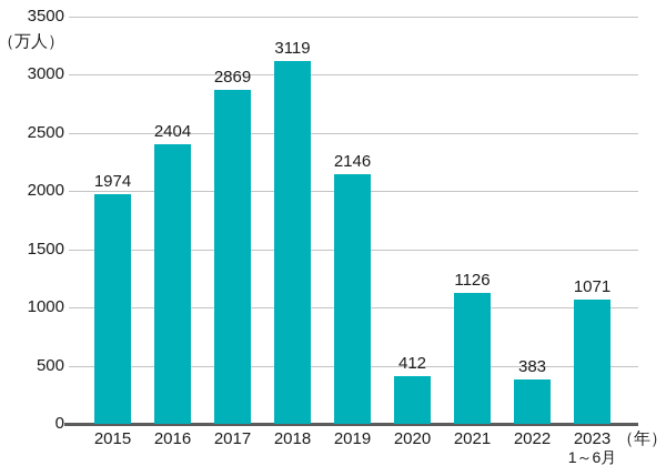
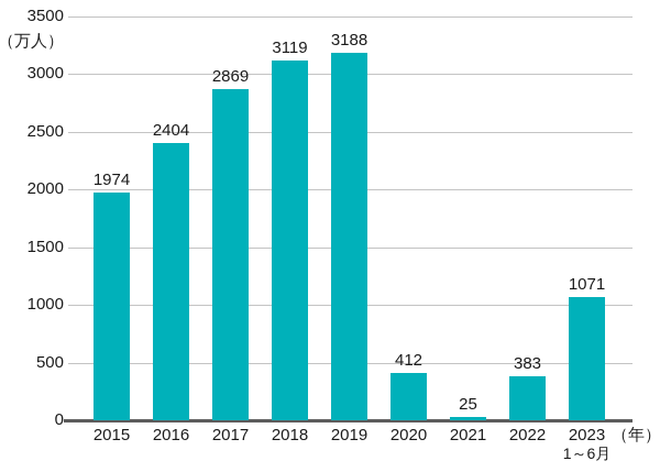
2019: 2146 -> 3188
2021: 1126 -> 25
